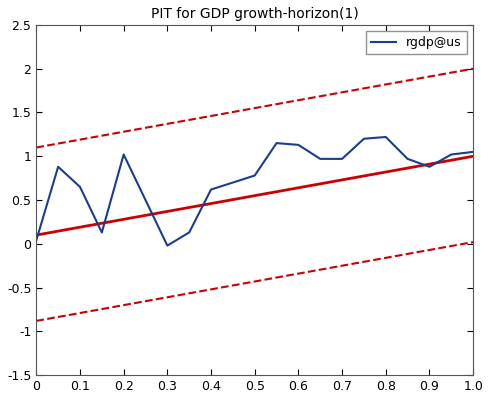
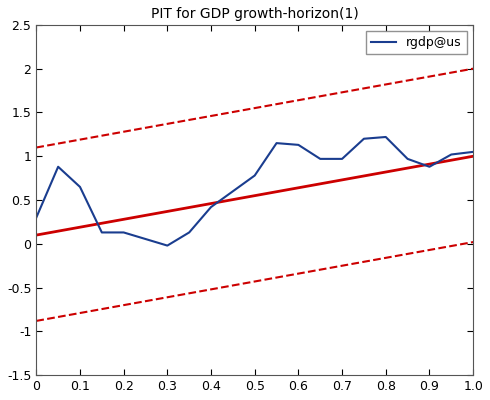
0: 0.04 -> 0.30
0.2: 1.02 -> 0.13
0.4: 0.62 -> 0.42
